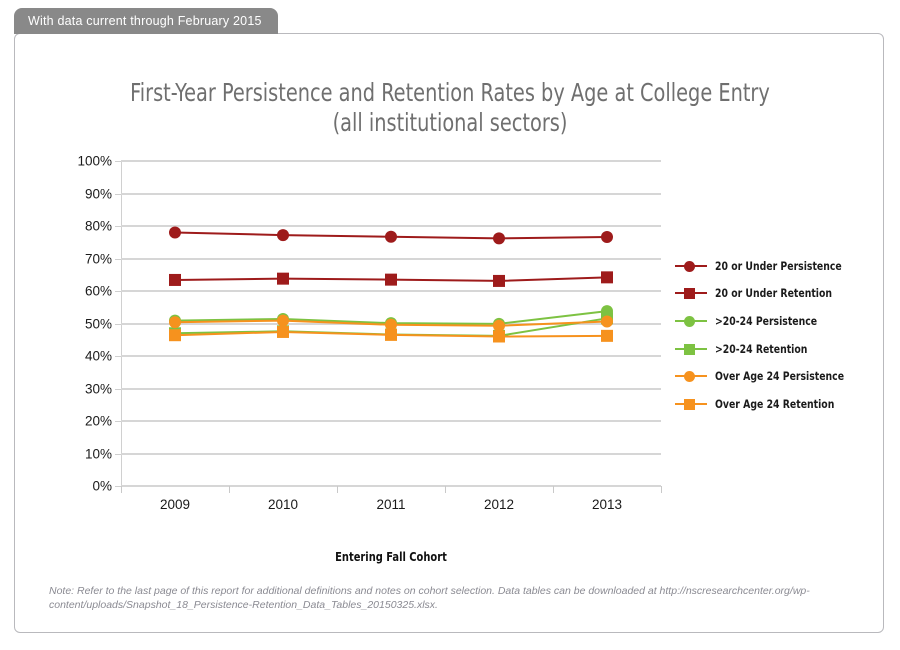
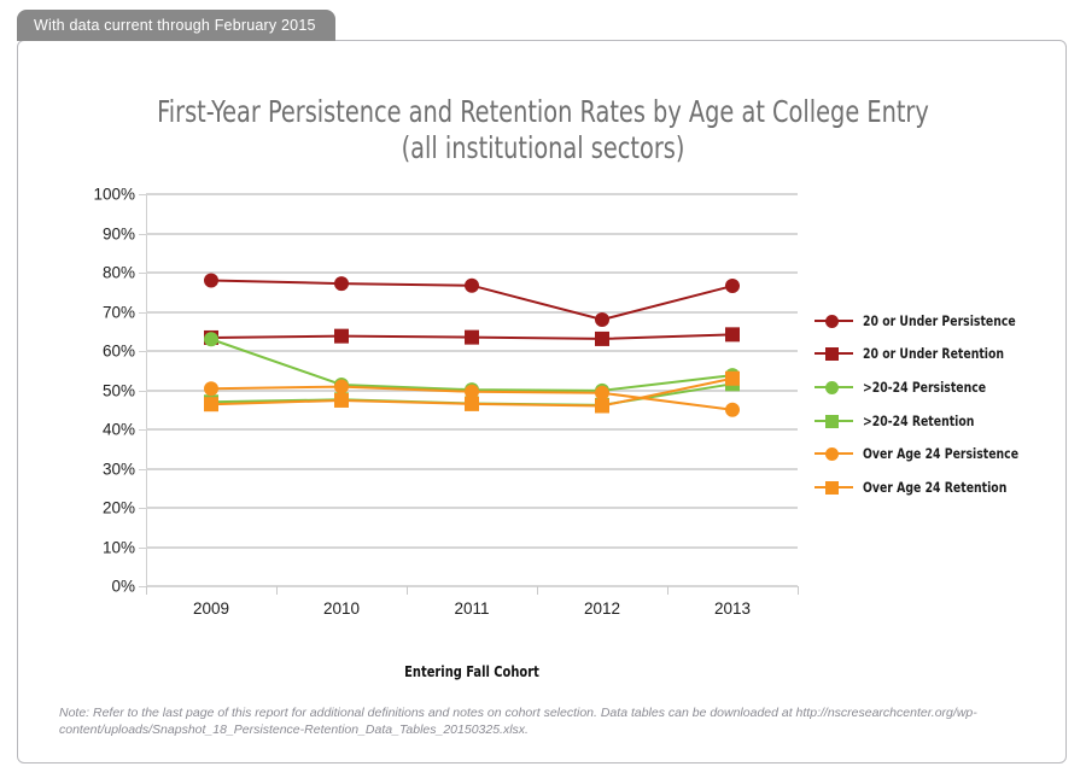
>20-24 Persistence/2009: 51% -> 63%
20 or Under Persistence/2012: 76% -> 68%
Over Age 24 Persistence/2013: 51% -> 45%
Over Age 24 Retention/2013: 46% -> 53%
